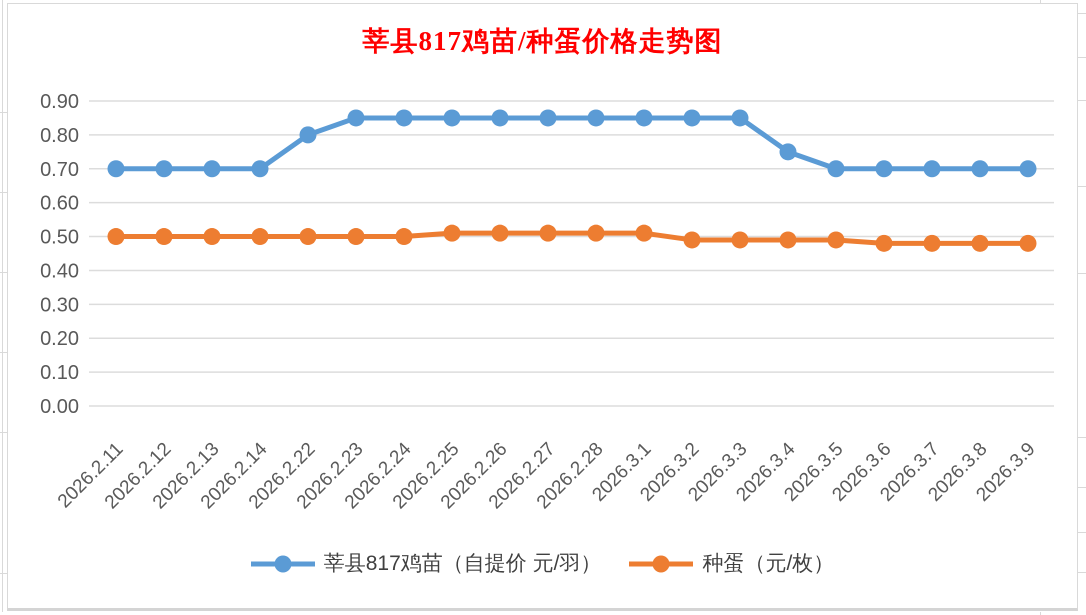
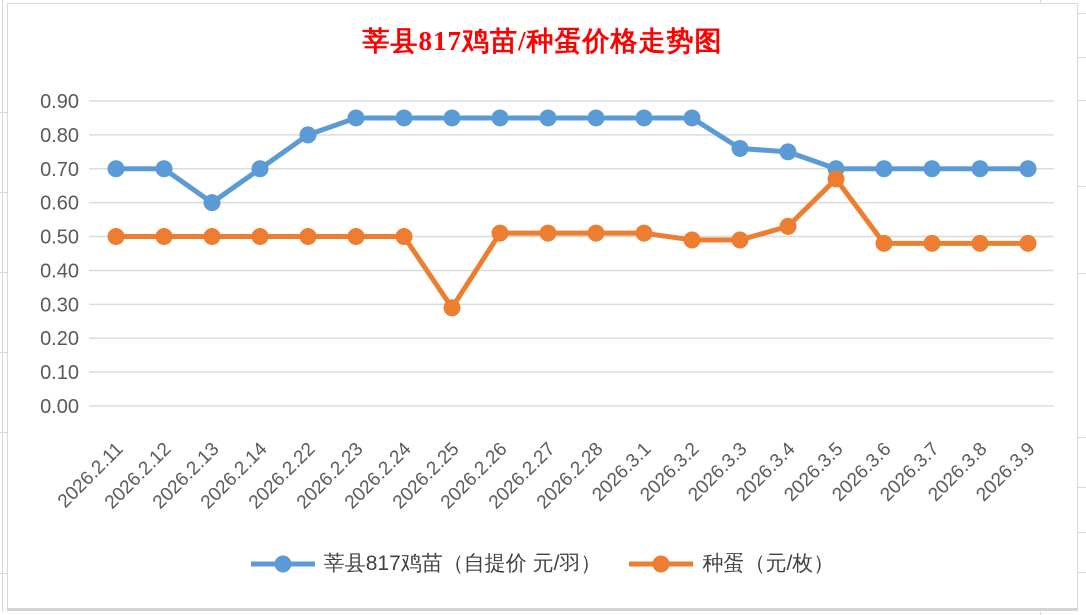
莘县817鸡苗（自提价 元/羽）/2026.2.13: 0.70 -> 0.60
种蛋（元/枚）/2026.2.25: 0.51 -> 0.29
莘县817鸡苗（自提价 元/羽）/2026.3.3: 0.85 -> 0.76
种蛋（元/枚）/2026.3.4: 0.49 -> 0.53
种蛋（元/枚）/2026.3.5: 0.49 -> 0.67
